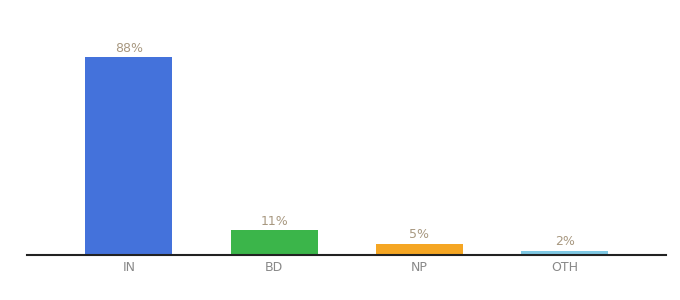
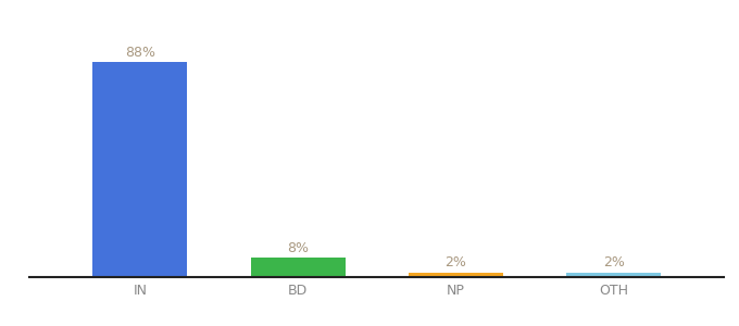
BD: 11% -> 8%
NP: 5% -> 2%
